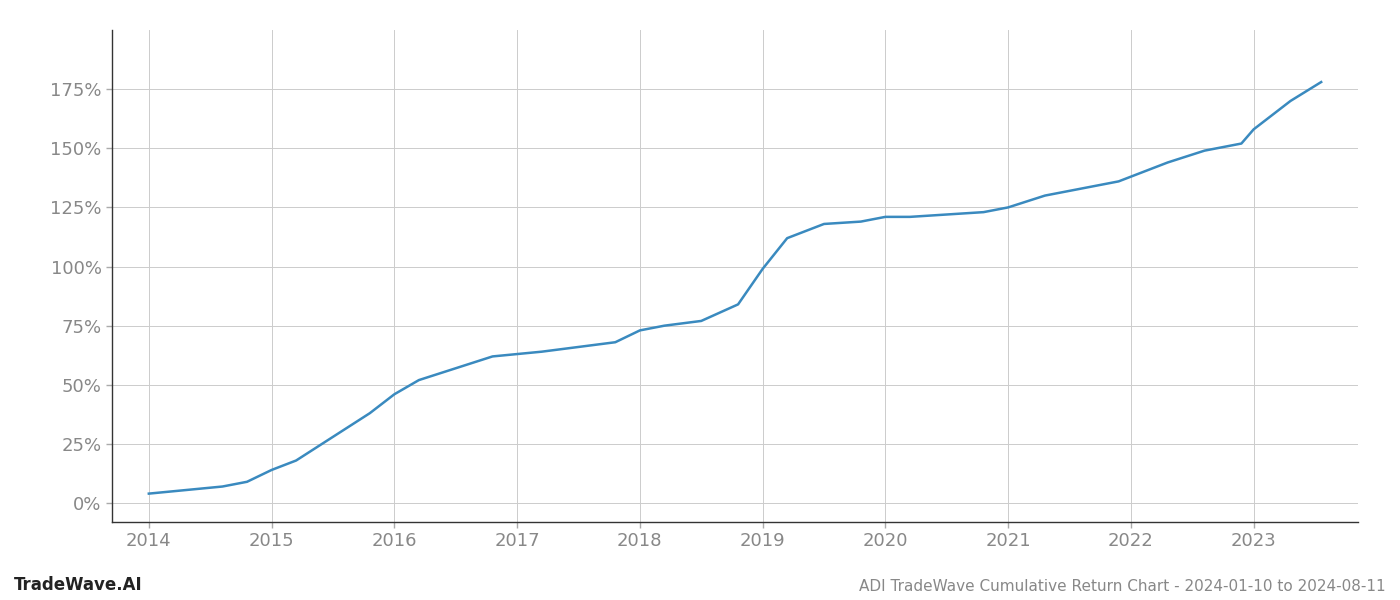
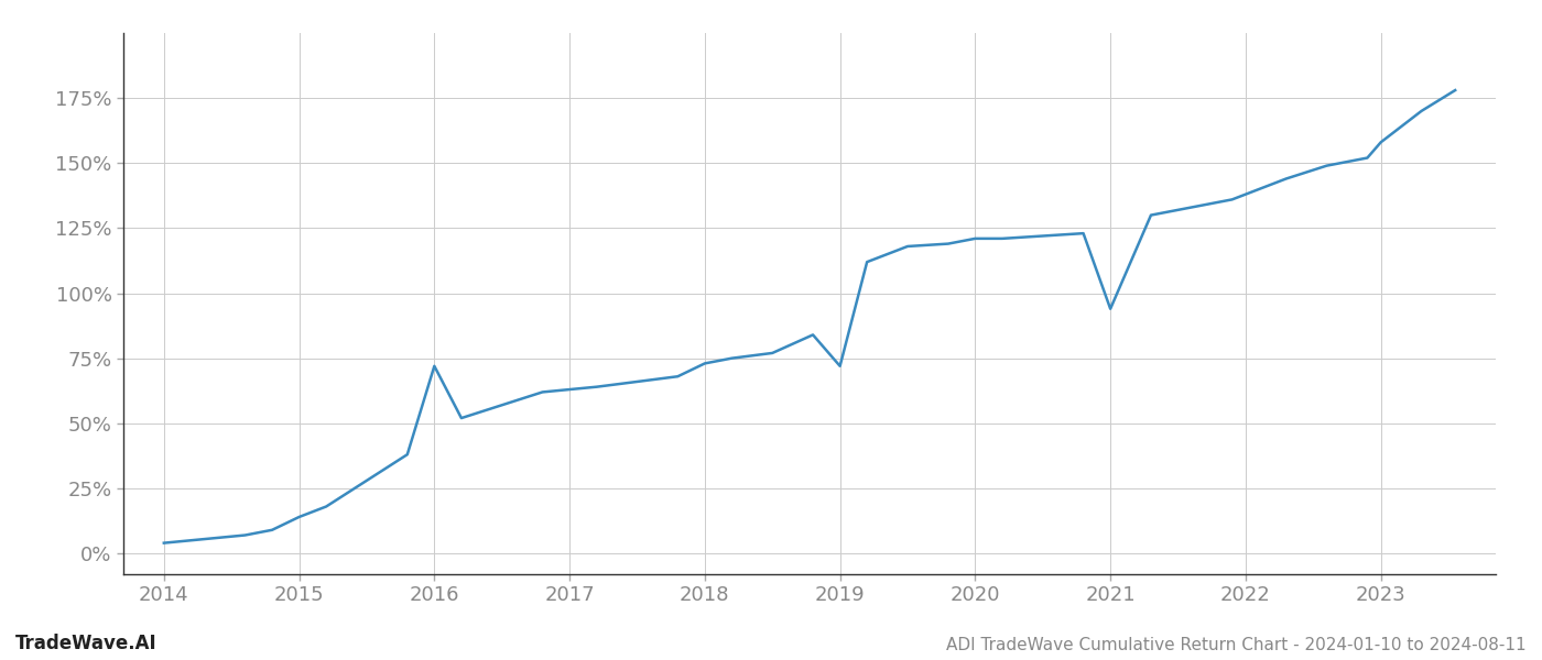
2016: 46% -> 72%
2019: 99% -> 72%
2021: 125% -> 94%
